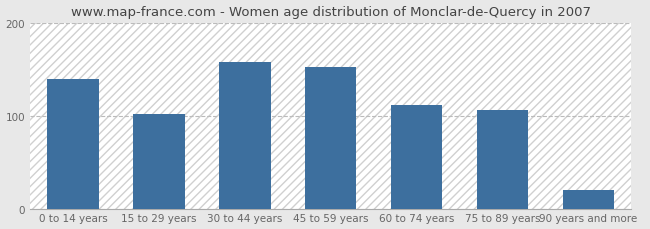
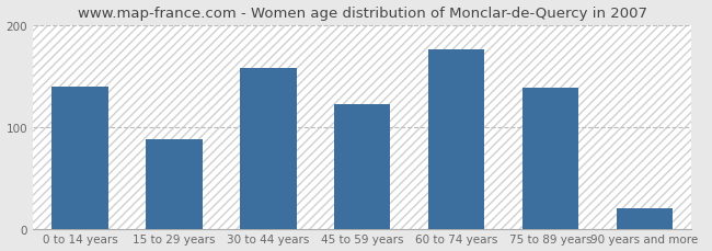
15 to 29 years: 102 -> 88
45 to 59 years: 152 -> 122
60 to 74 years: 112 -> 176
75 to 89 years: 106 -> 138
